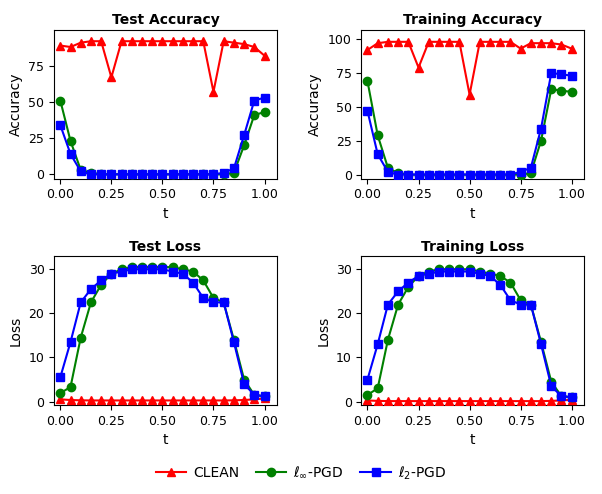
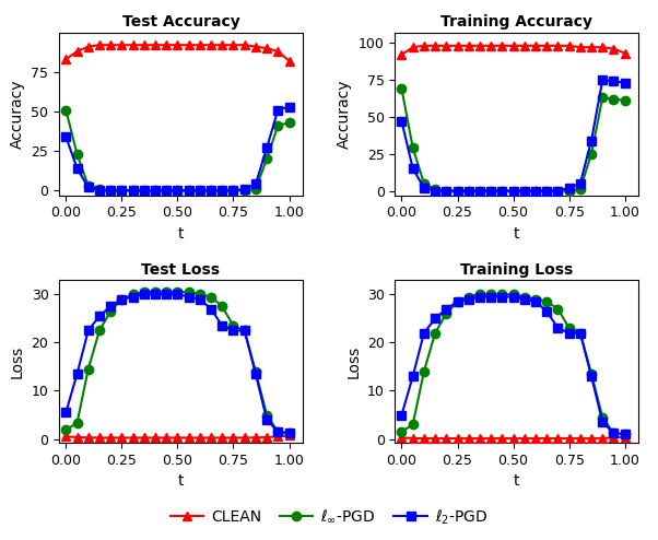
Test Accuracy/CLEAN/0.00: 89 -> 83
Test Accuracy/CLEAN/0.25: 67 -> 92
Test Accuracy/CLEAN/0.75: 57 -> 92
Training Accuracy/CLEAN/0.25: 79 -> 98
Training Accuracy/CLEAN/0.50: 59 -> 98
Training Accuracy/CLEAN/0.75: 93 -> 98
